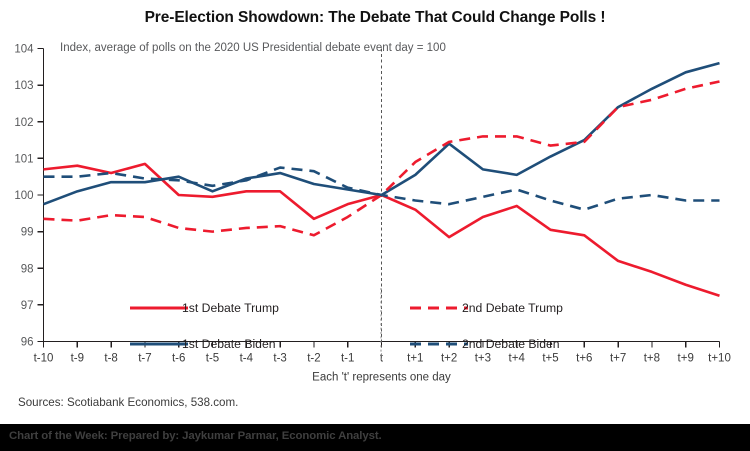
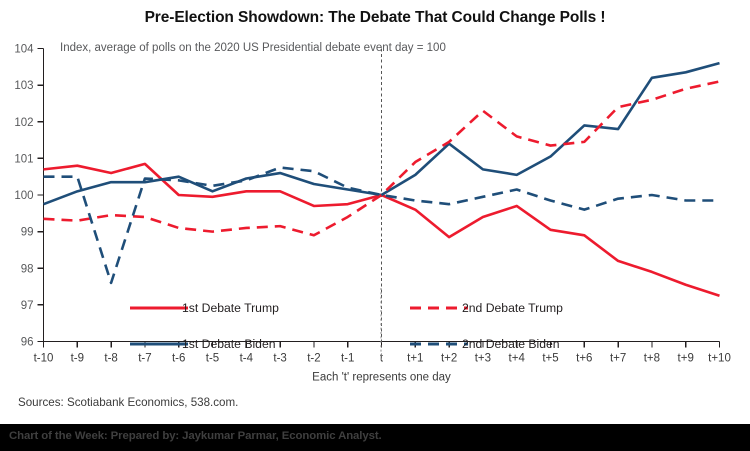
2nd Debate Biden/t-8: 100.6 -> 97.6
1st Debate Trump/t-2: 99.3 -> 99.7
2nd Debate Trump/t+3: 101.6 -> 102.3
1st Debate Biden/t+6: 101.5 -> 101.9
1st Debate Biden/t+7: 102.4 -> 101.8
1st Debate Biden/t+8: 102.9 -> 103.2
